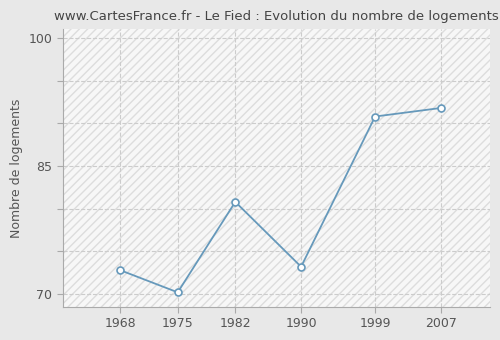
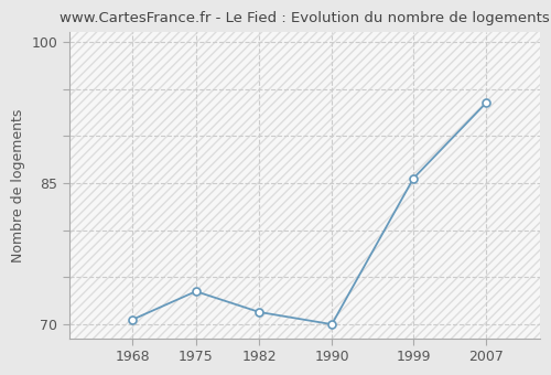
1968: 72.8 -> 70.5
1975: 70.2 -> 73.5
1982: 80.8 -> 71.3
1990: 73.2 -> 70.0
1999: 90.8 -> 85.5
2007: 91.8 -> 93.5
